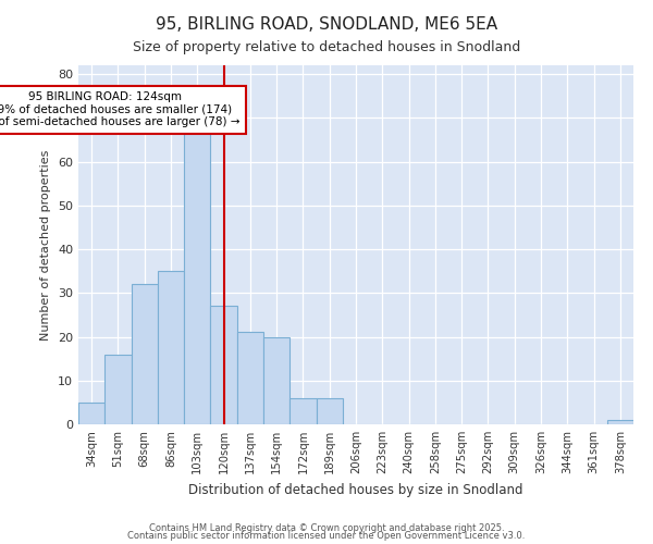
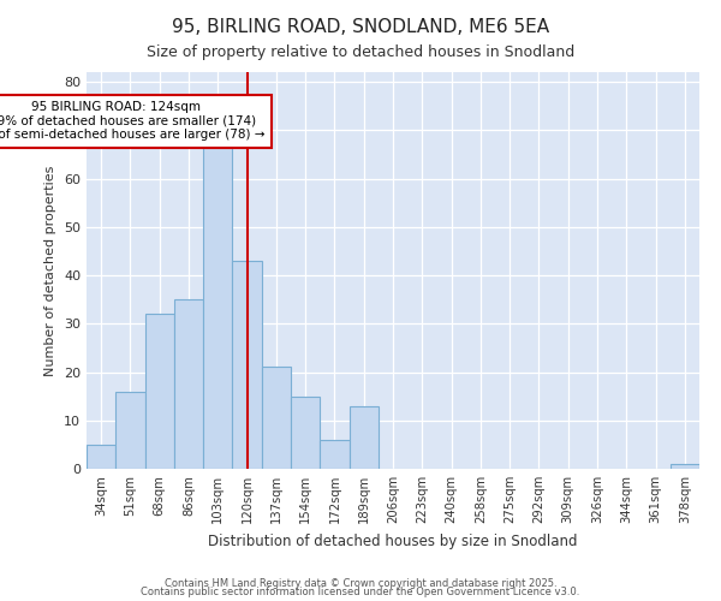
120sqm: 27 -> 43
154sqm: 20 -> 15
189sqm: 6 -> 13
